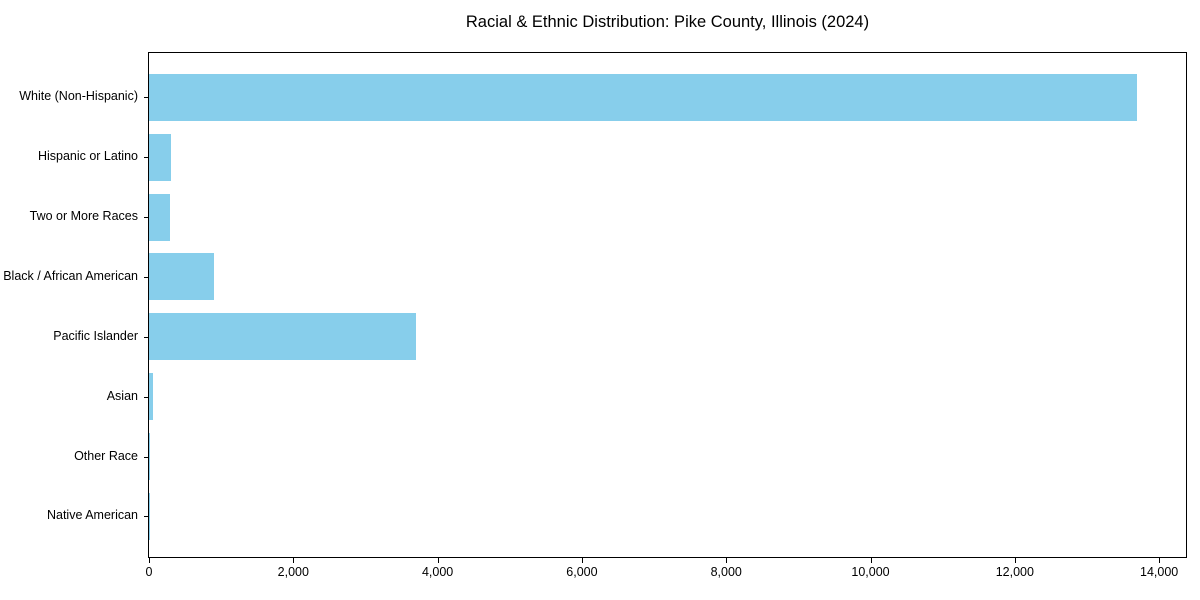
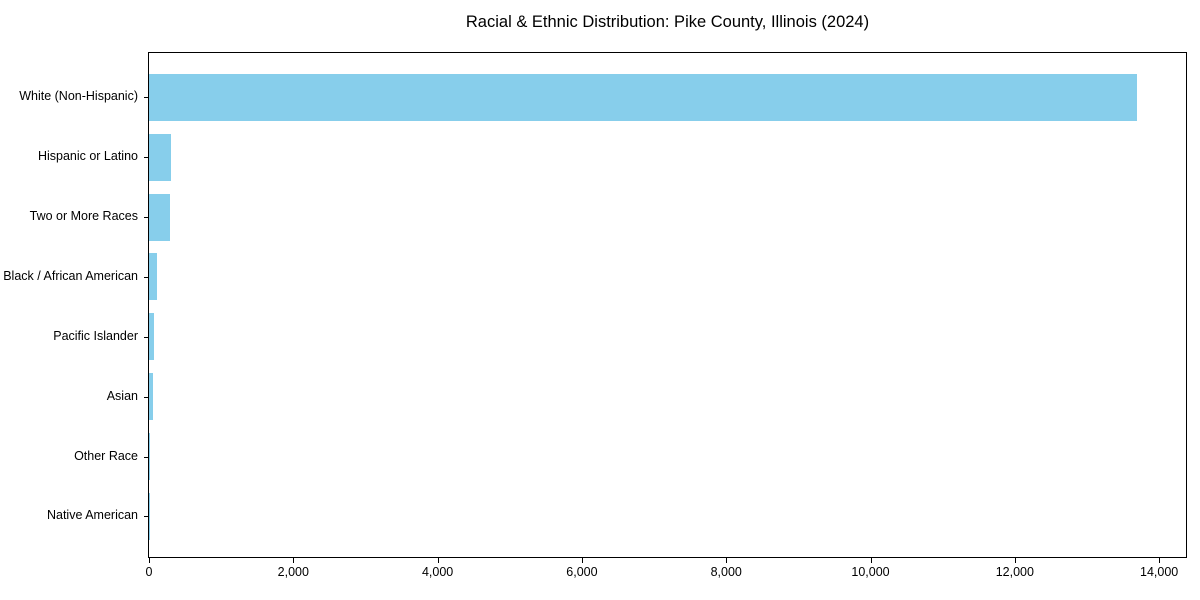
Black / African American: 900 -> 100
Pacific Islander: 3700 -> 100
